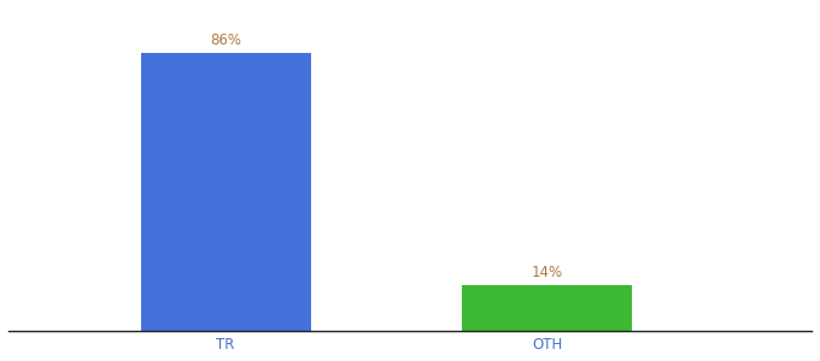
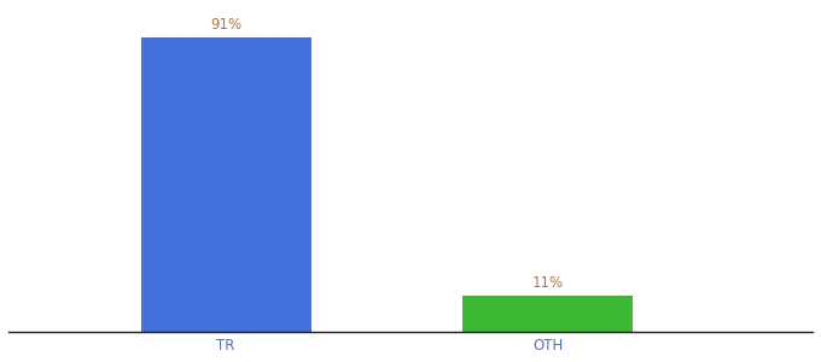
TR: 86% -> 91%
OTH: 14% -> 11%
